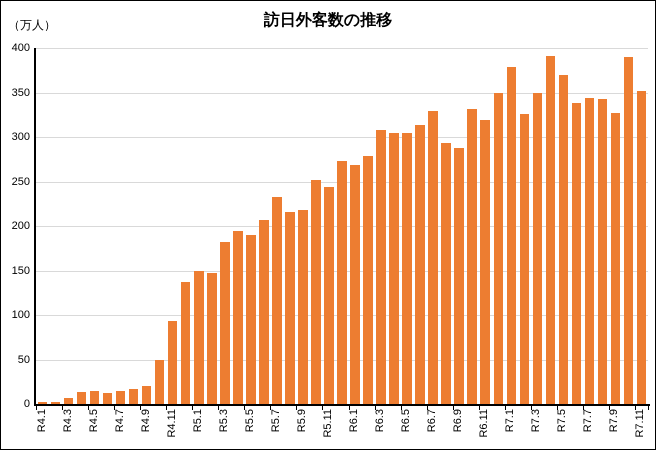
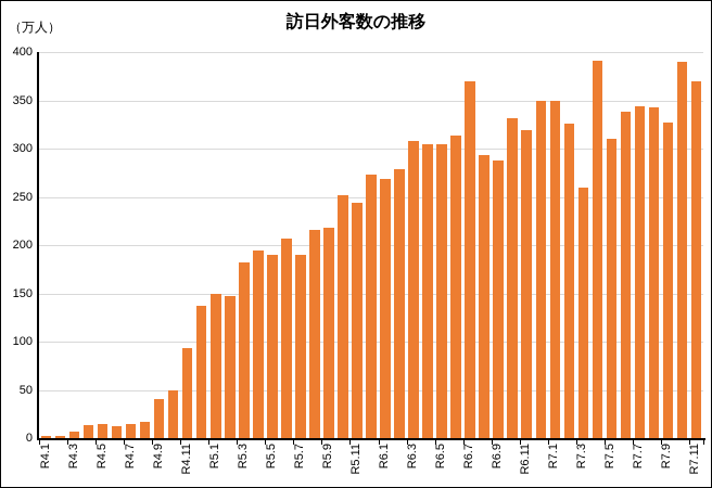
R4.9: 20 -> 40
R5.7: 230 -> 190
R6.7: 330 -> 370
R7.1: 380 -> 350
R7.3: 350 -> 260
R7.5: 370 -> 310
R7.11: 350 -> 370
